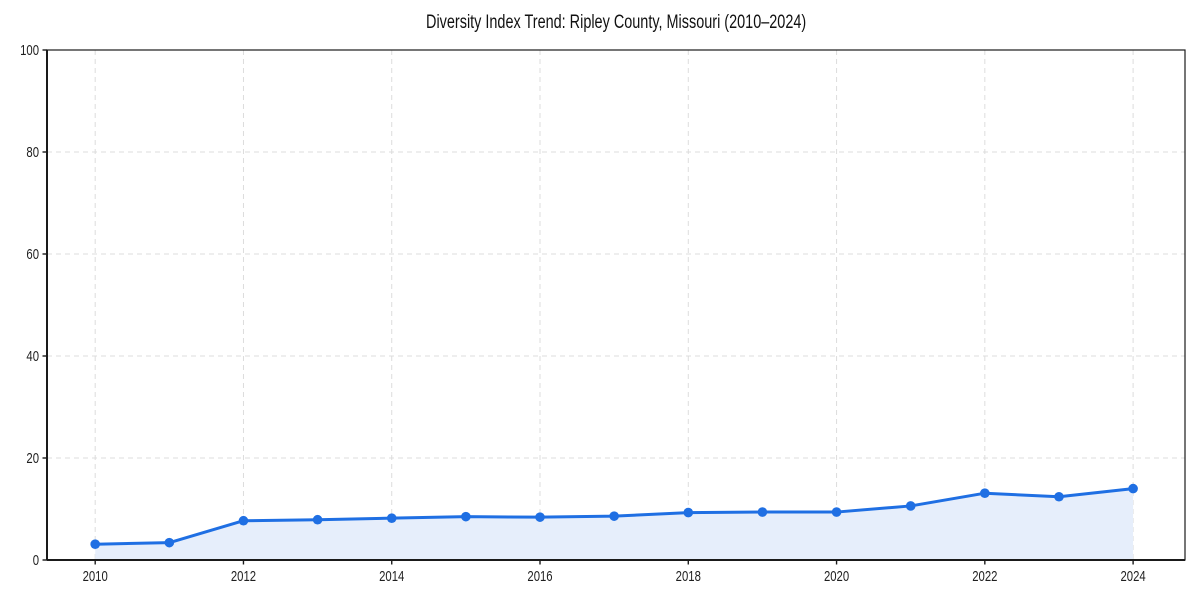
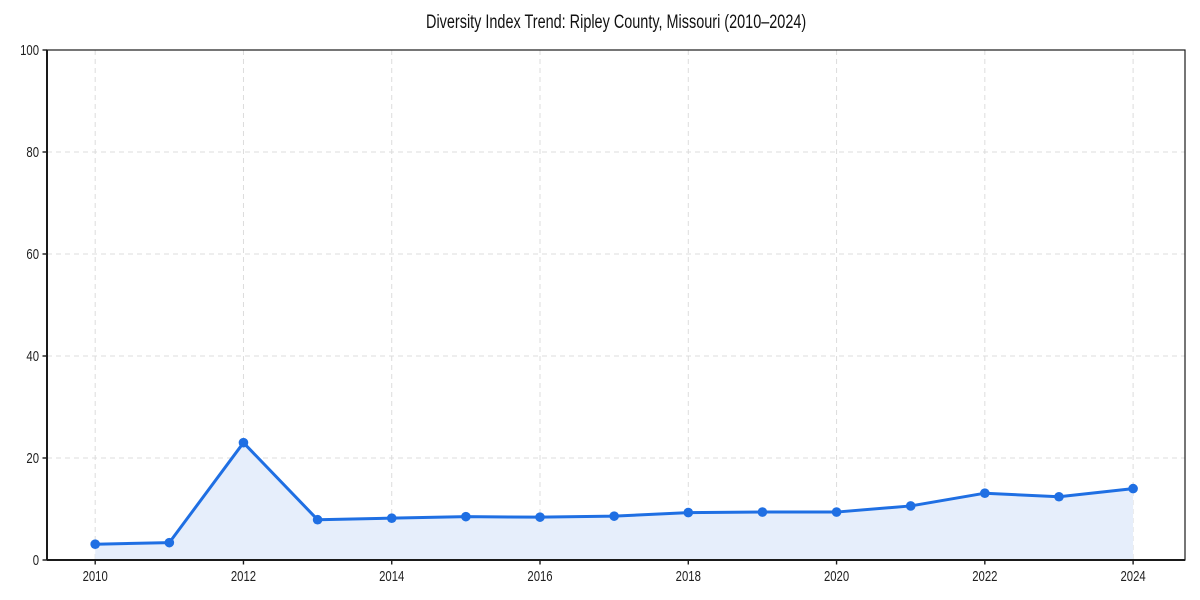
2012: 8 -> 23
